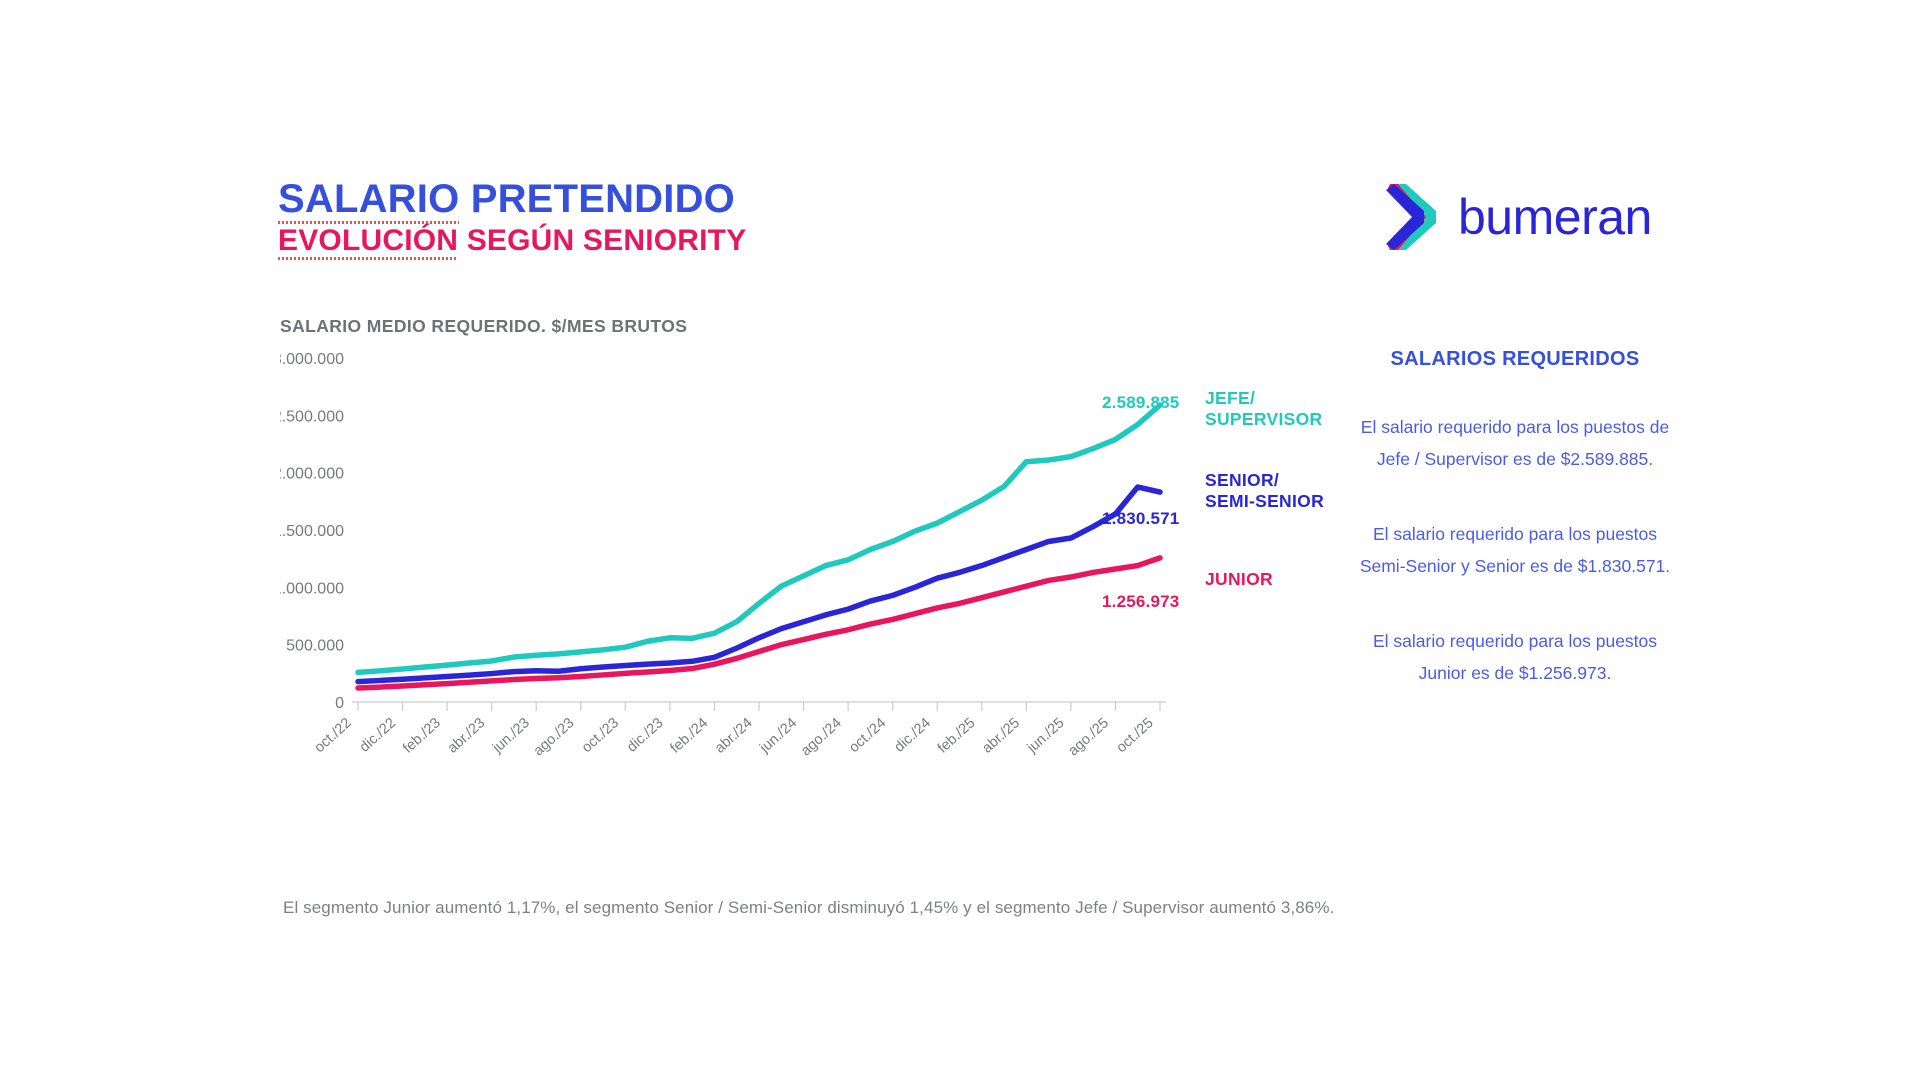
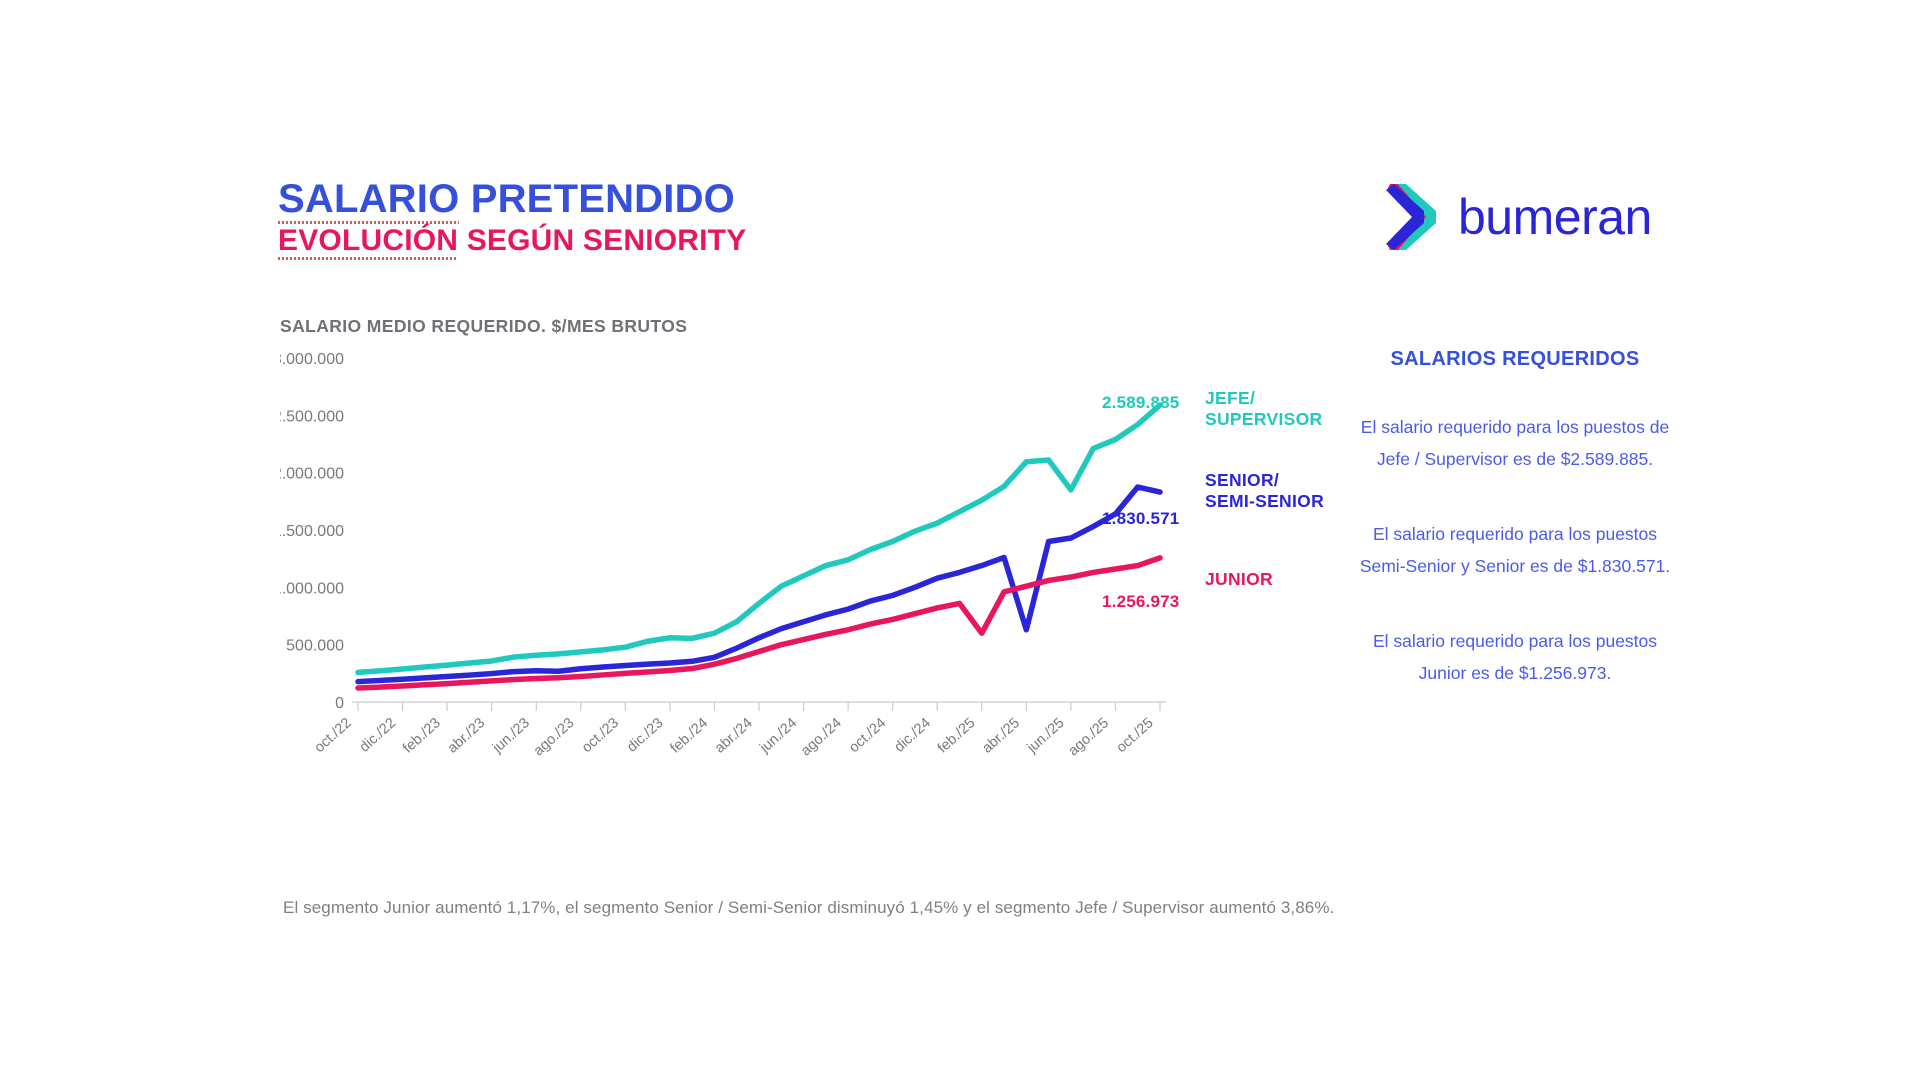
JUNIOR/feb./25: 910000 -> 600000
SENIOR/SEMI-SENIOR/abr./25: 1330000 -> 630000
JEFE/SUPERVISOR/jun./25: 2140000 -> 1850000
